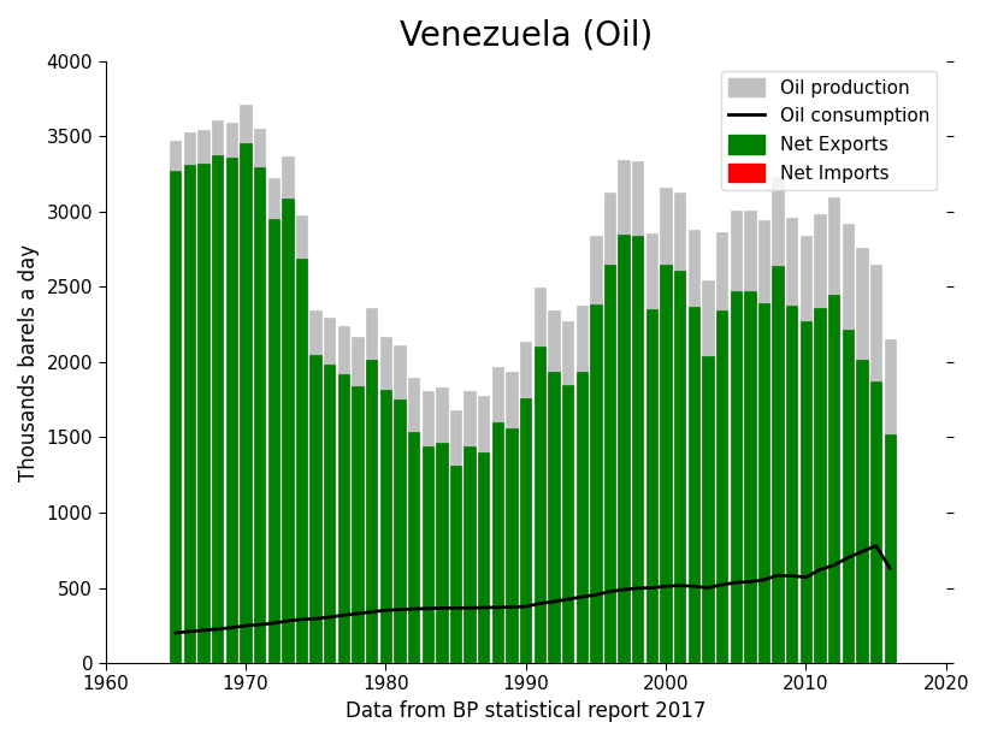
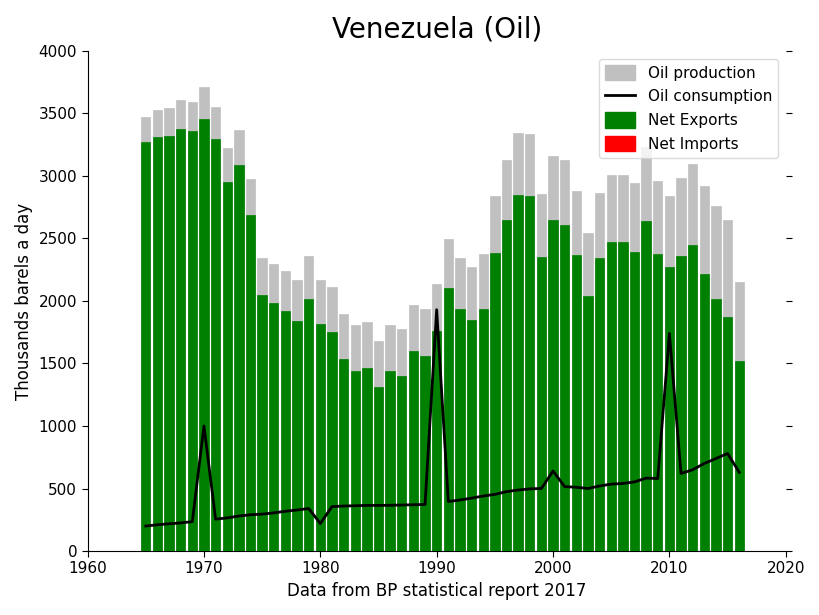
Oil consumption/1970: 250 -> 1000
Oil consumption/1980: 350 -> 220
Oil consumption/1990: 380 -> 1930
Oil consumption/2000: 510 -> 640
Oil consumption/2010: 570 -> 1740
